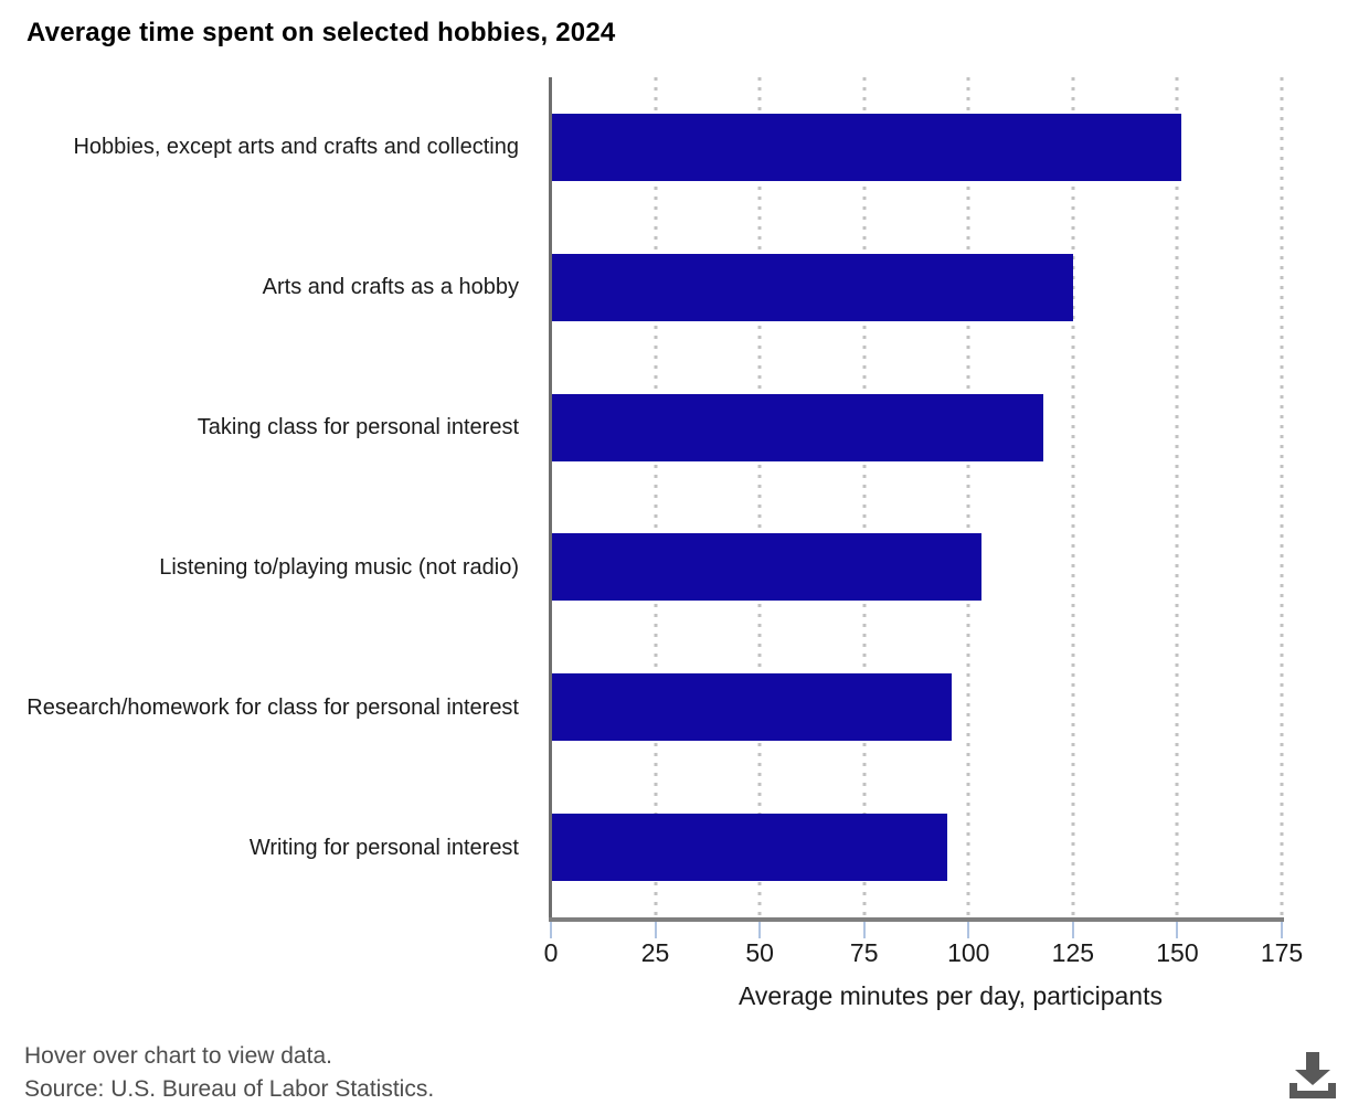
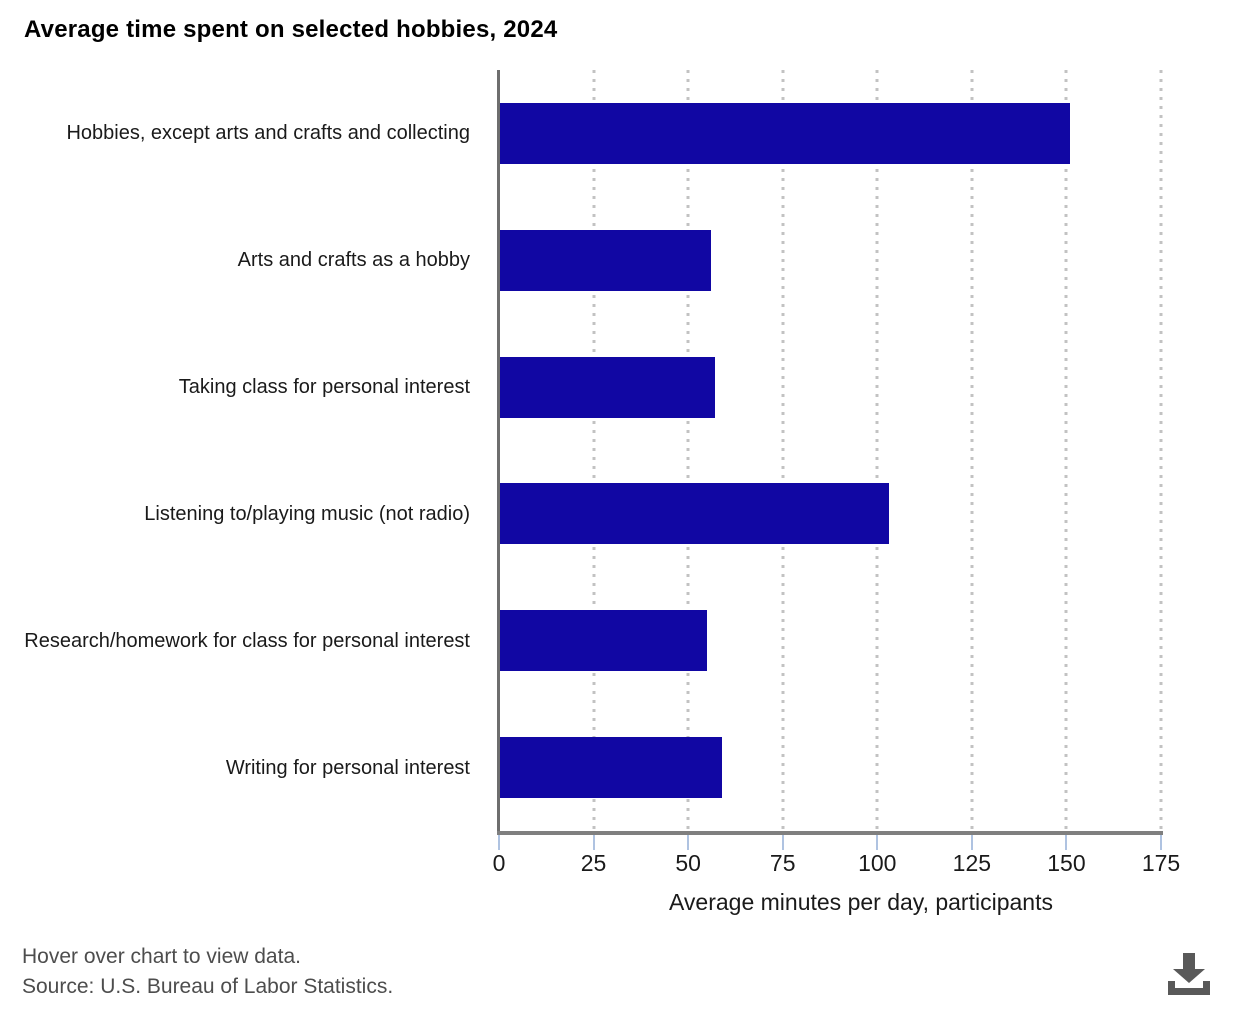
Arts and crafts as a hobby: 125 -> 56
Taking class for personal interest: 118 -> 57
Research/homework for class for personal interest: 96 -> 55
Writing for personal interest: 95 -> 59
